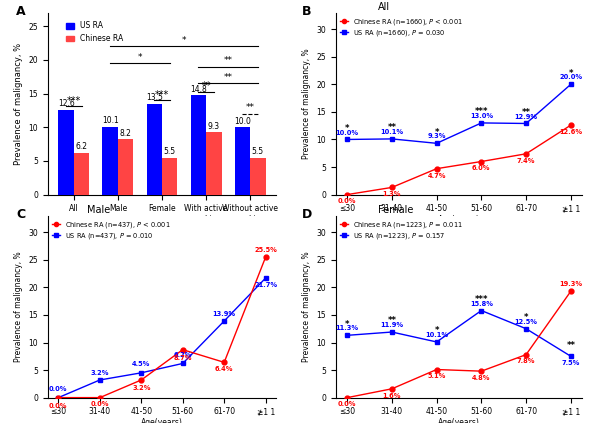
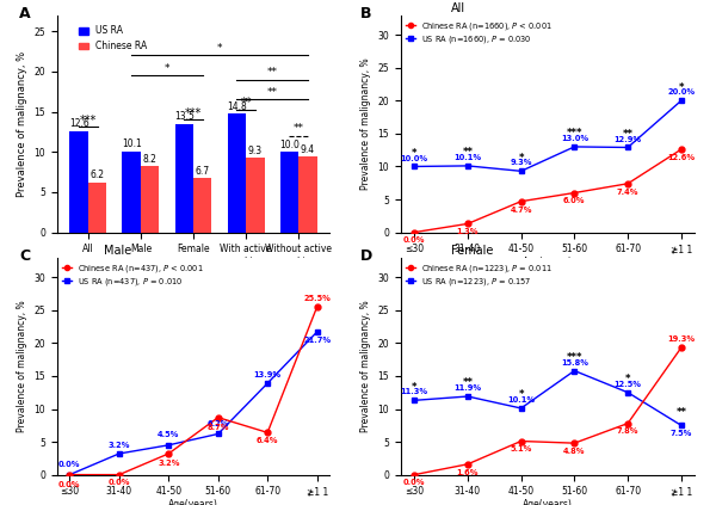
Chinese RA/Female: 5.5 -> 6.7
Chinese RA/Without active smoking: 5.5 -> 9.4
